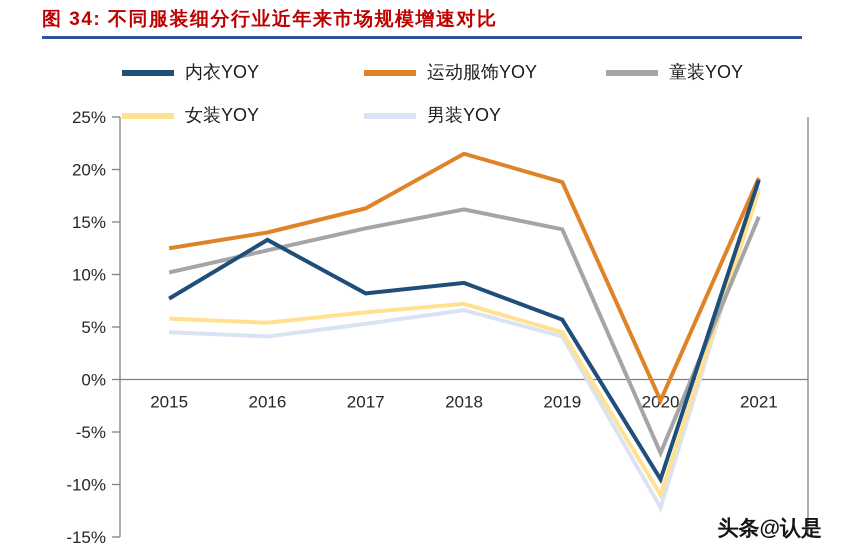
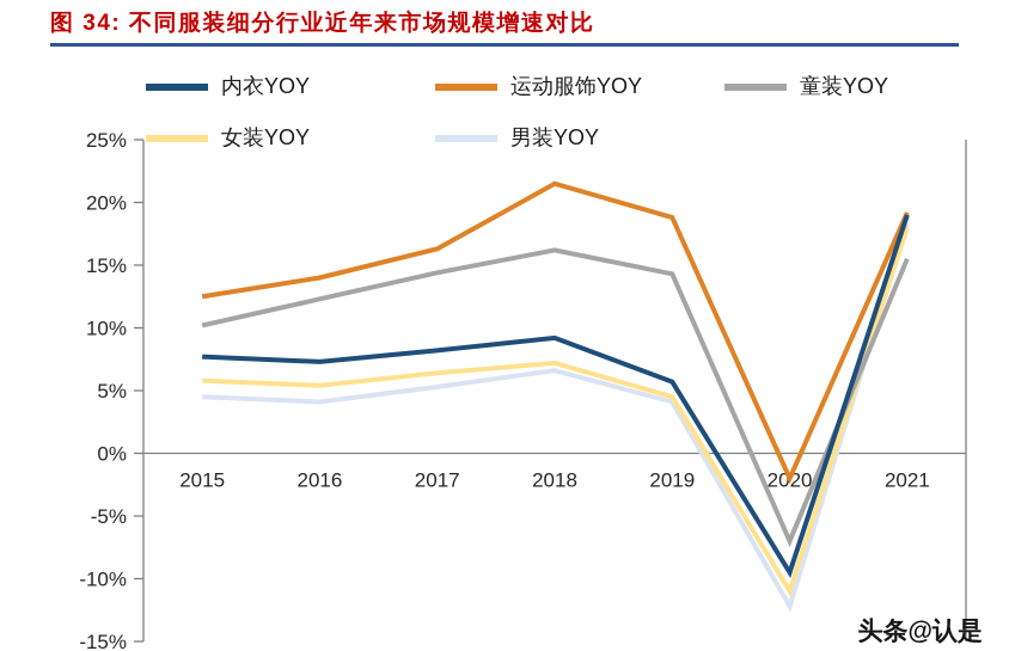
内衣YOY/2016: 13.3% -> 7.3%
